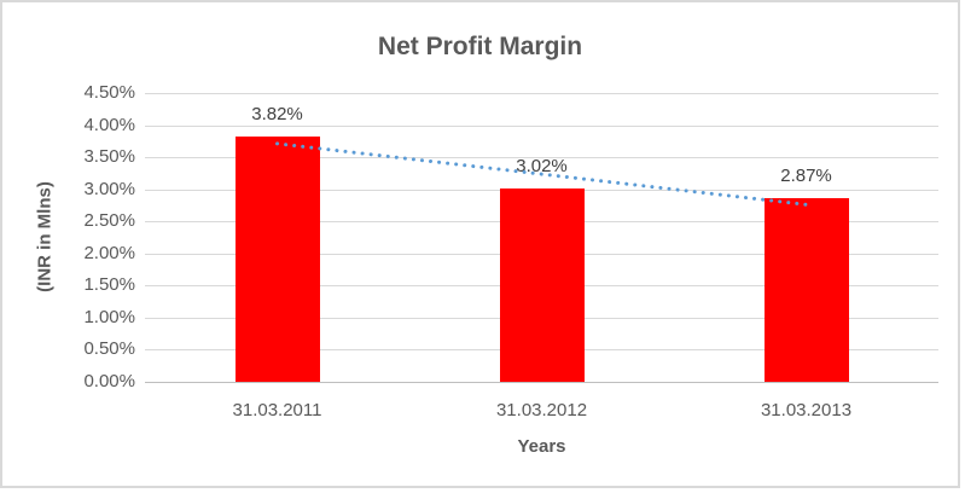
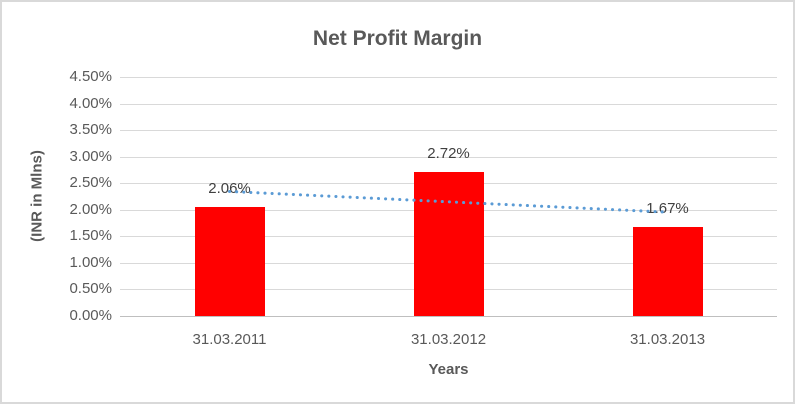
31.03.2011: 3.82% -> 2.06%
31.03.2012: 3.02% -> 2.72%
31.03.2013: 2.87% -> 1.67%
